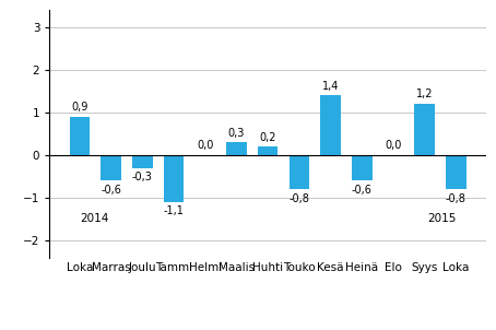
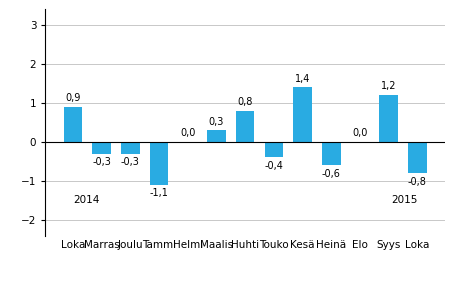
Marras: -0,6 -> -0,3
Huhti: 0,2 -> 0,8
Touko: -0,8 -> -0,4
